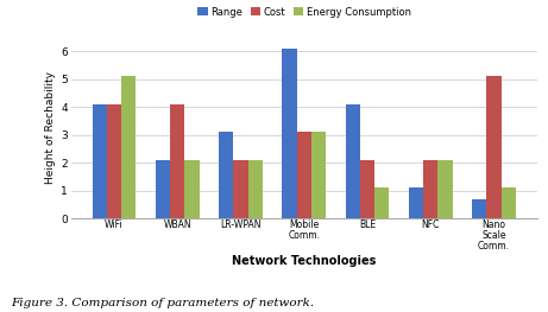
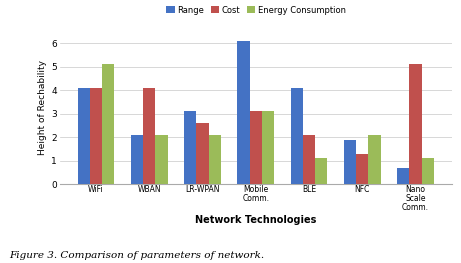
Cost/LR-WPAN: 2.1 -> 2.6
Range/NFC: 1.1 -> 1.9
Cost/NFC: 2.1 -> 1.3
